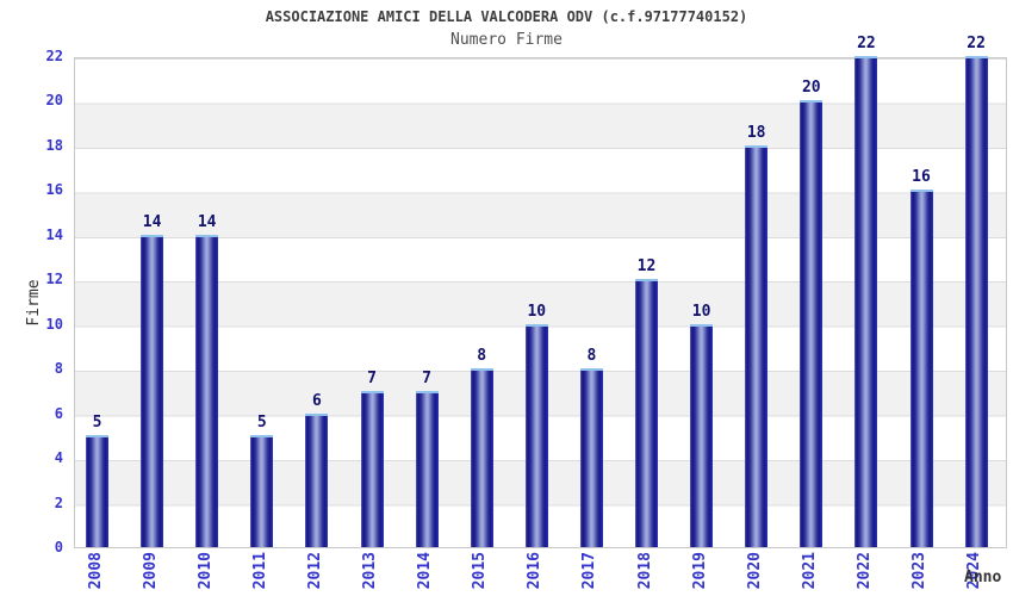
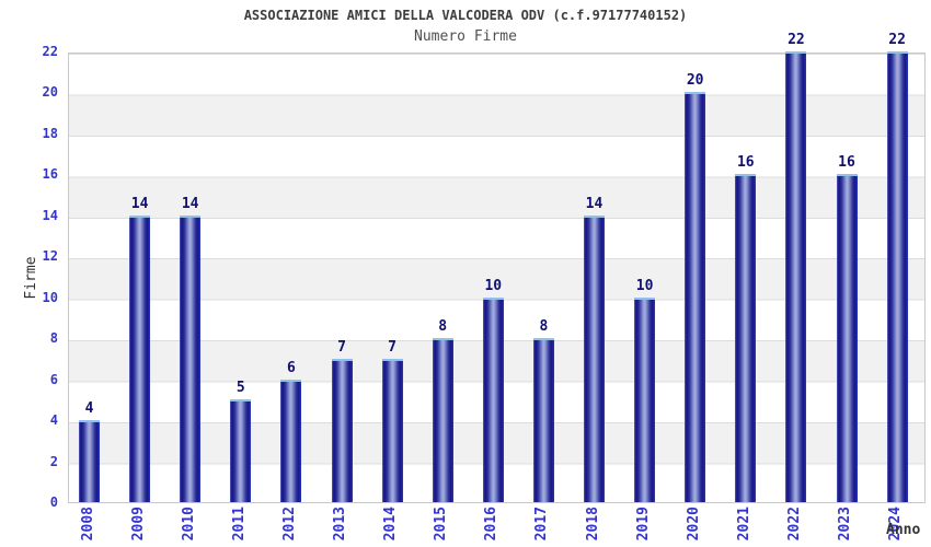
2008: 5 -> 4
2018: 12 -> 14
2020: 18 -> 20
2021: 20 -> 16
